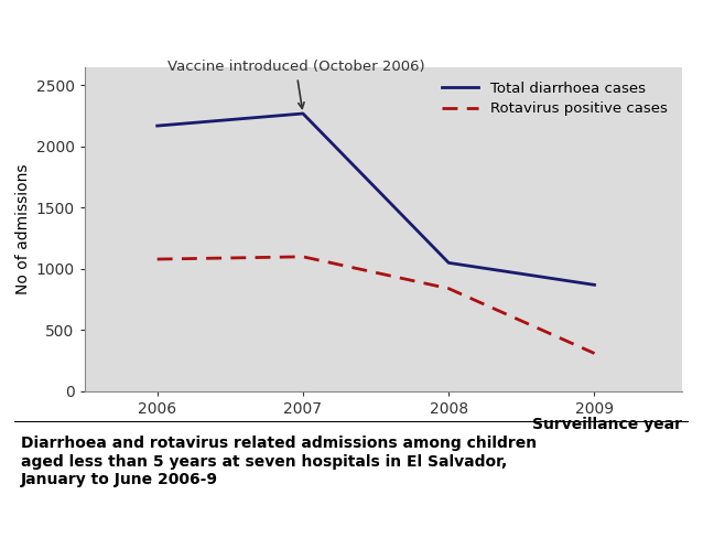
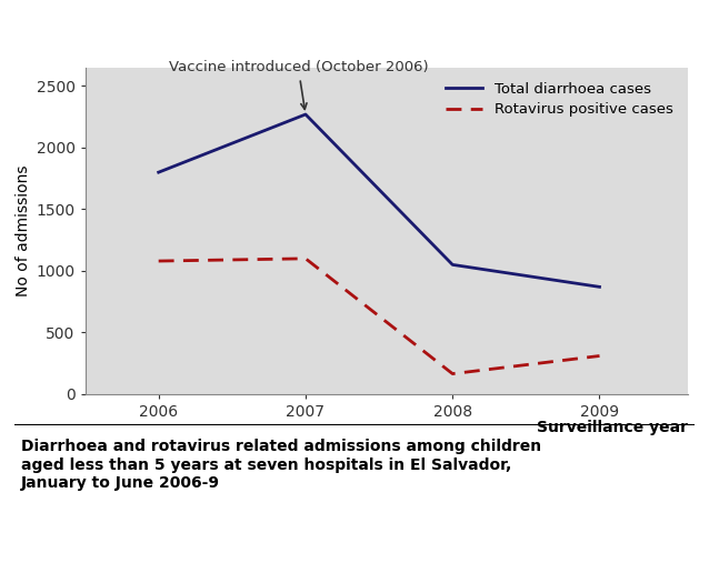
Total diarrhoea cases/2006: 2170 -> 1800
Rotavirus positive cases/2008: 840 -> 160
